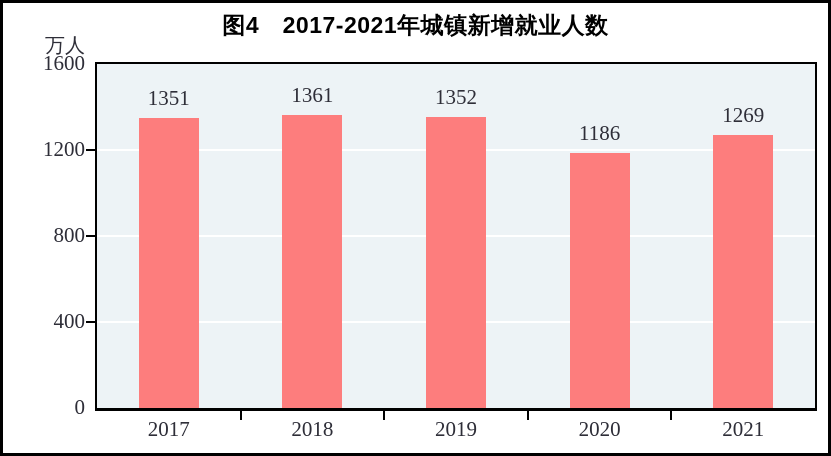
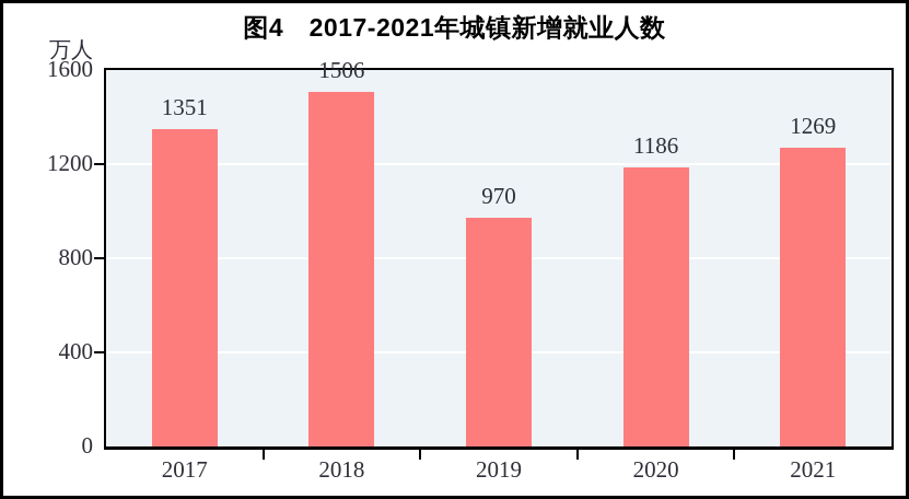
2018: 1361 -> 1506
2019: 1352 -> 970
